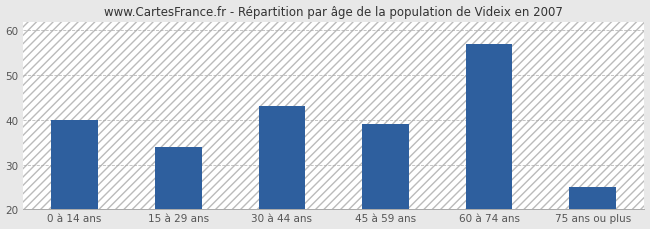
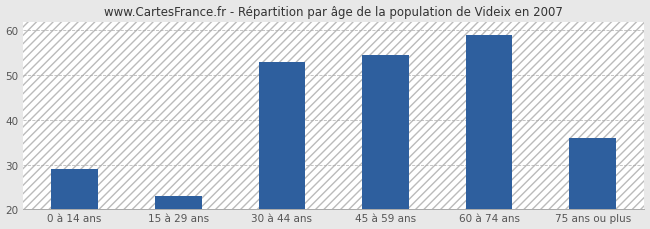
0 à 14 ans: 40.0 -> 29.0
15 à 29 ans: 34.0 -> 23.0
30 à 44 ans: 43.0 -> 53.0
45 à 59 ans: 39.0 -> 54.5
60 à 74 ans: 57.0 -> 59.0
75 ans ou plus: 25.0 -> 36.0
